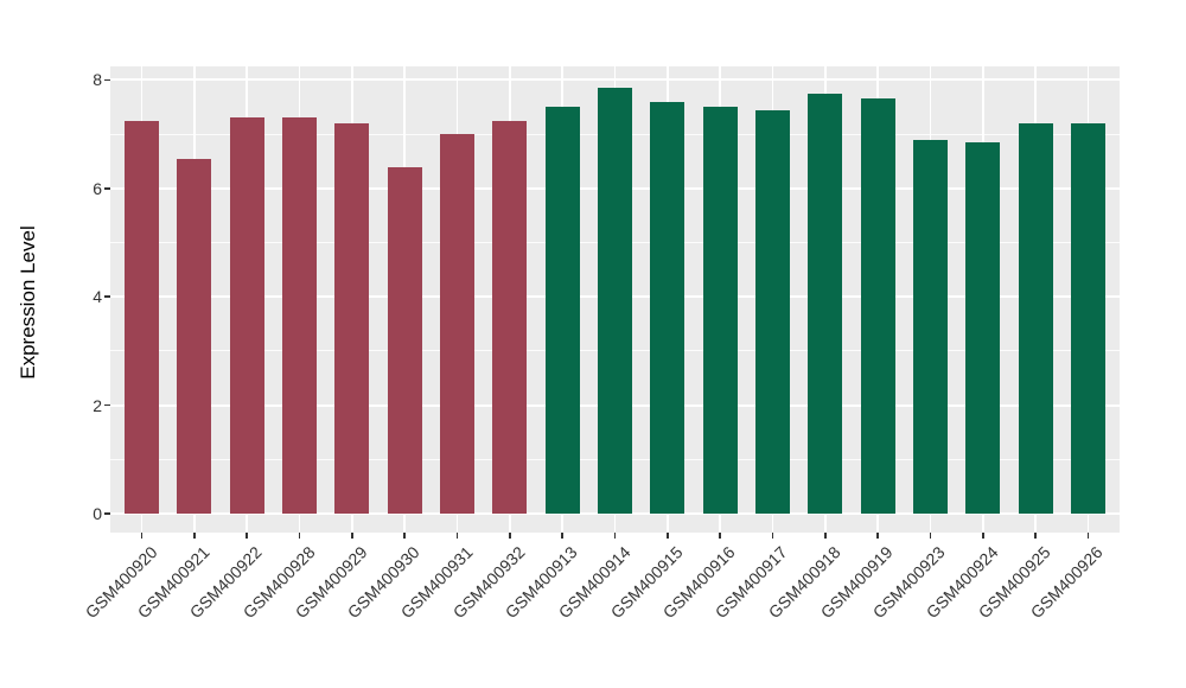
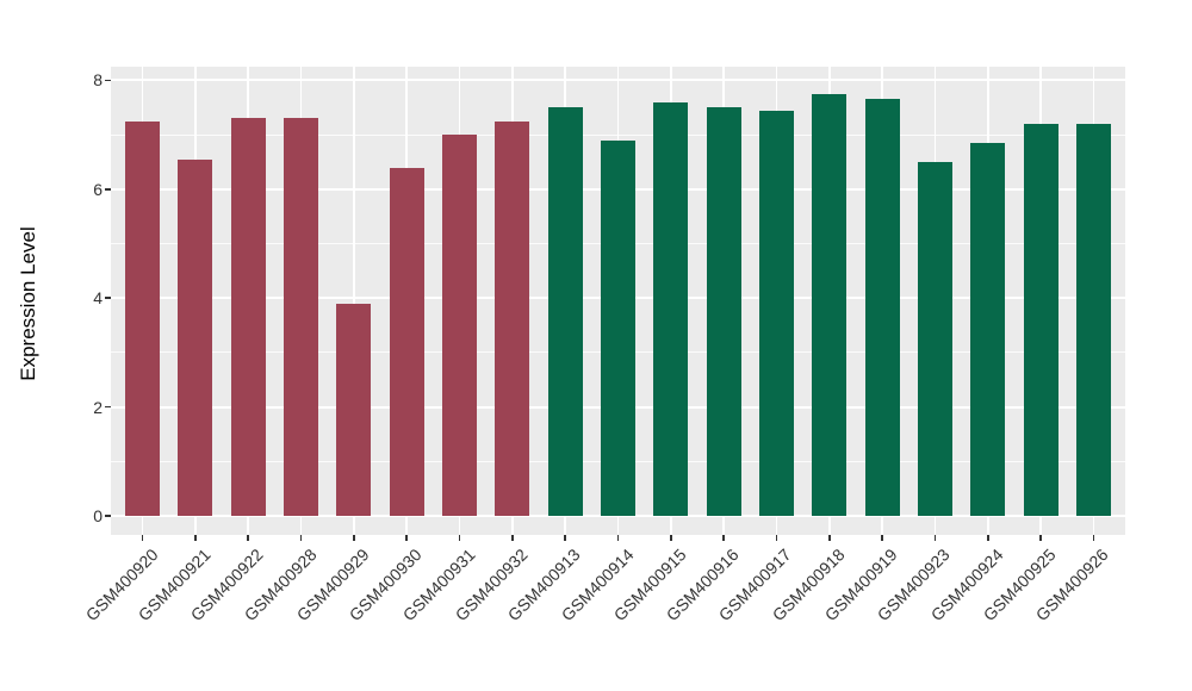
GSM400929: 7.2 -> 3.9
GSM400914: 7.8 -> 6.9
GSM400923: 6.9 -> 6.5
